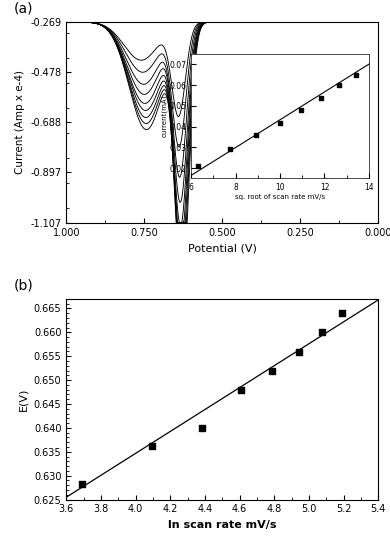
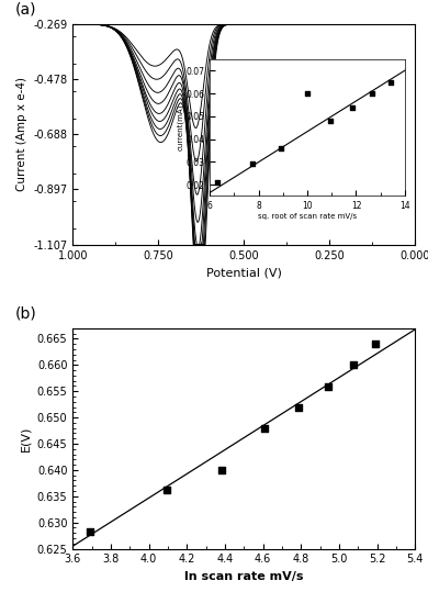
10: 0.042 -> 0.060
